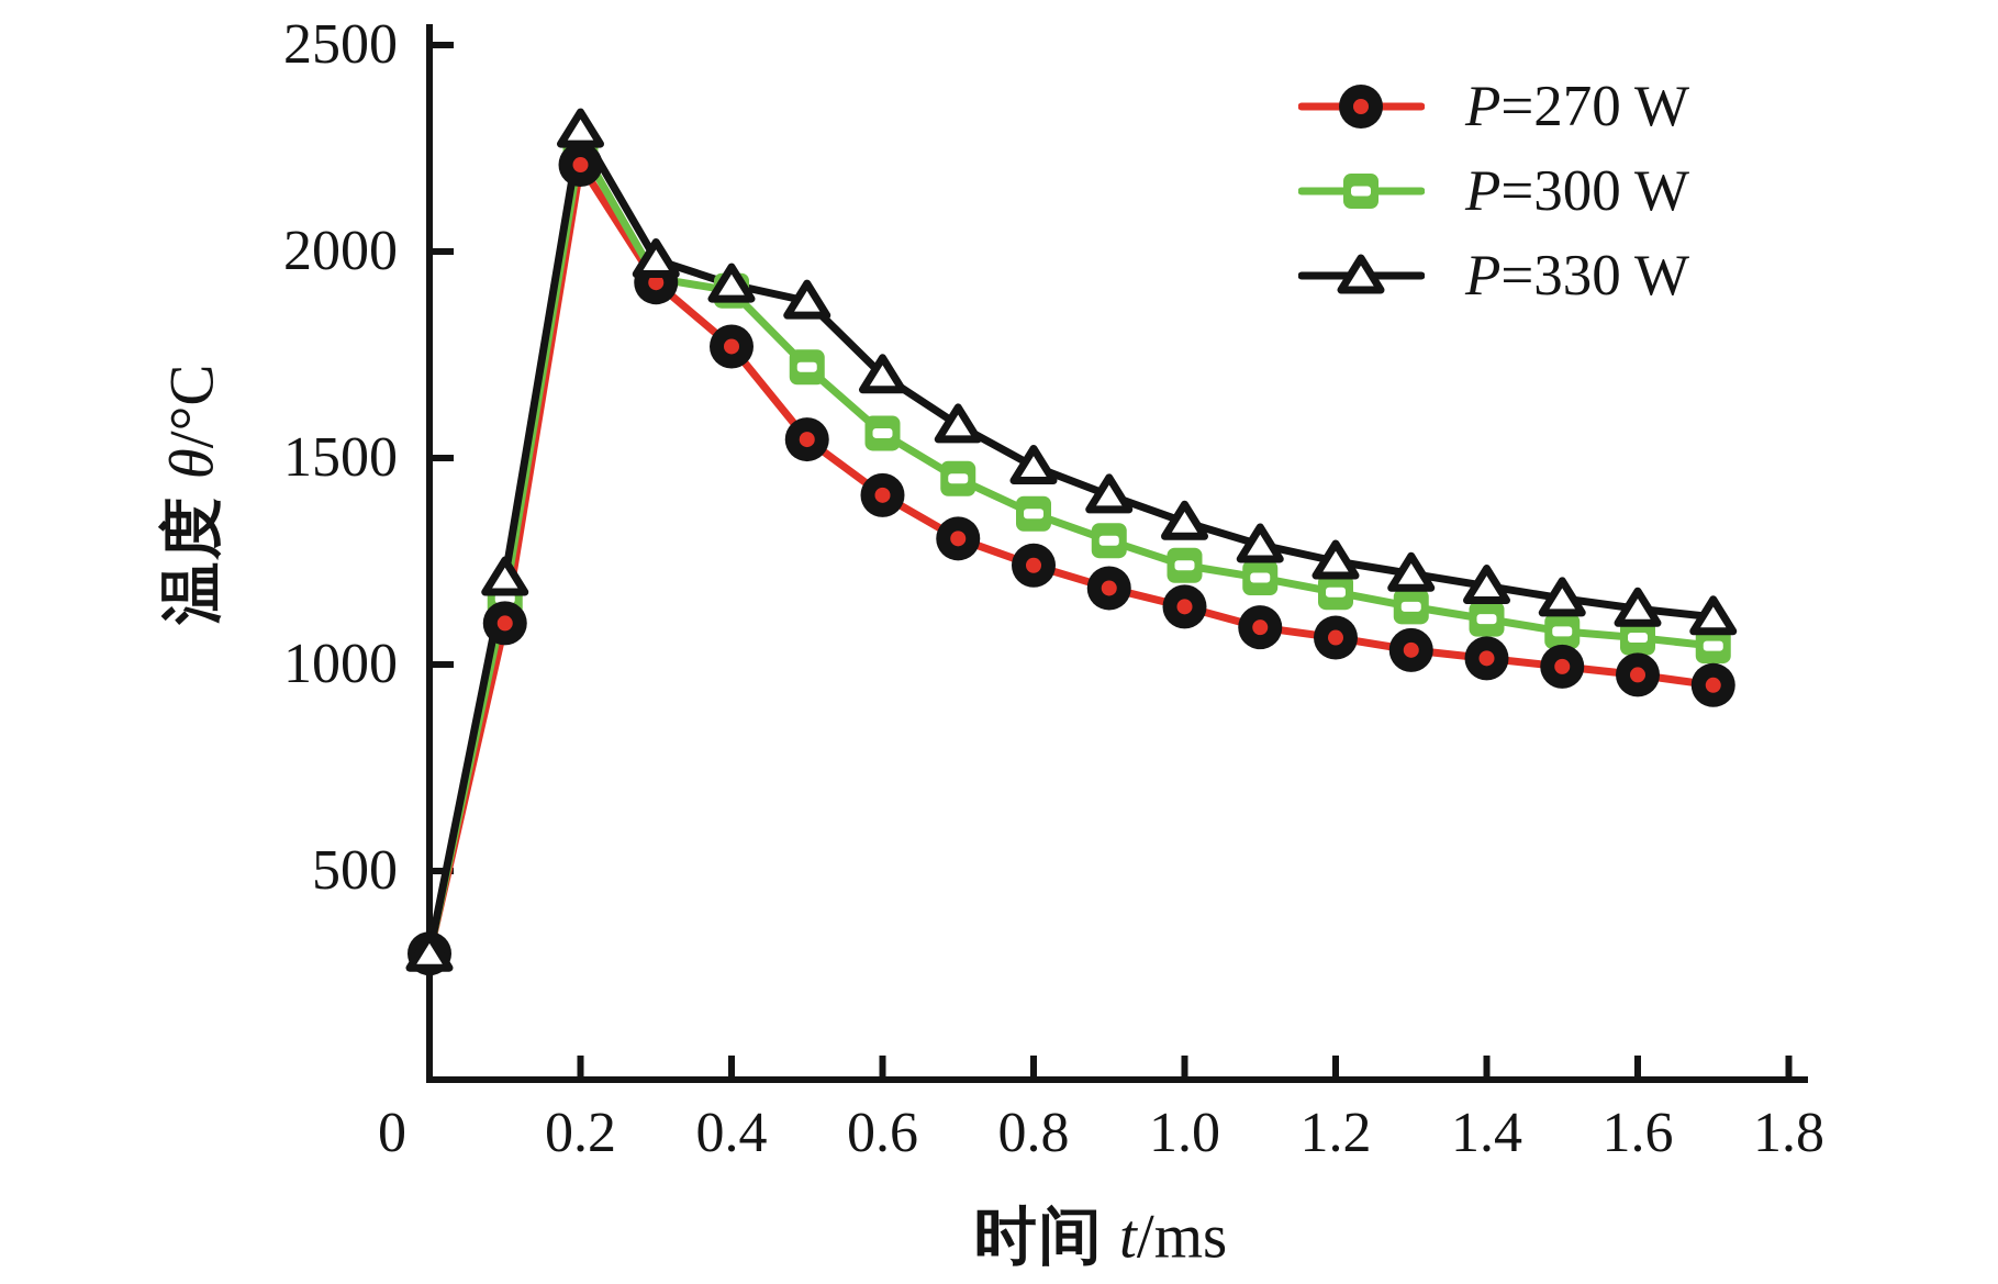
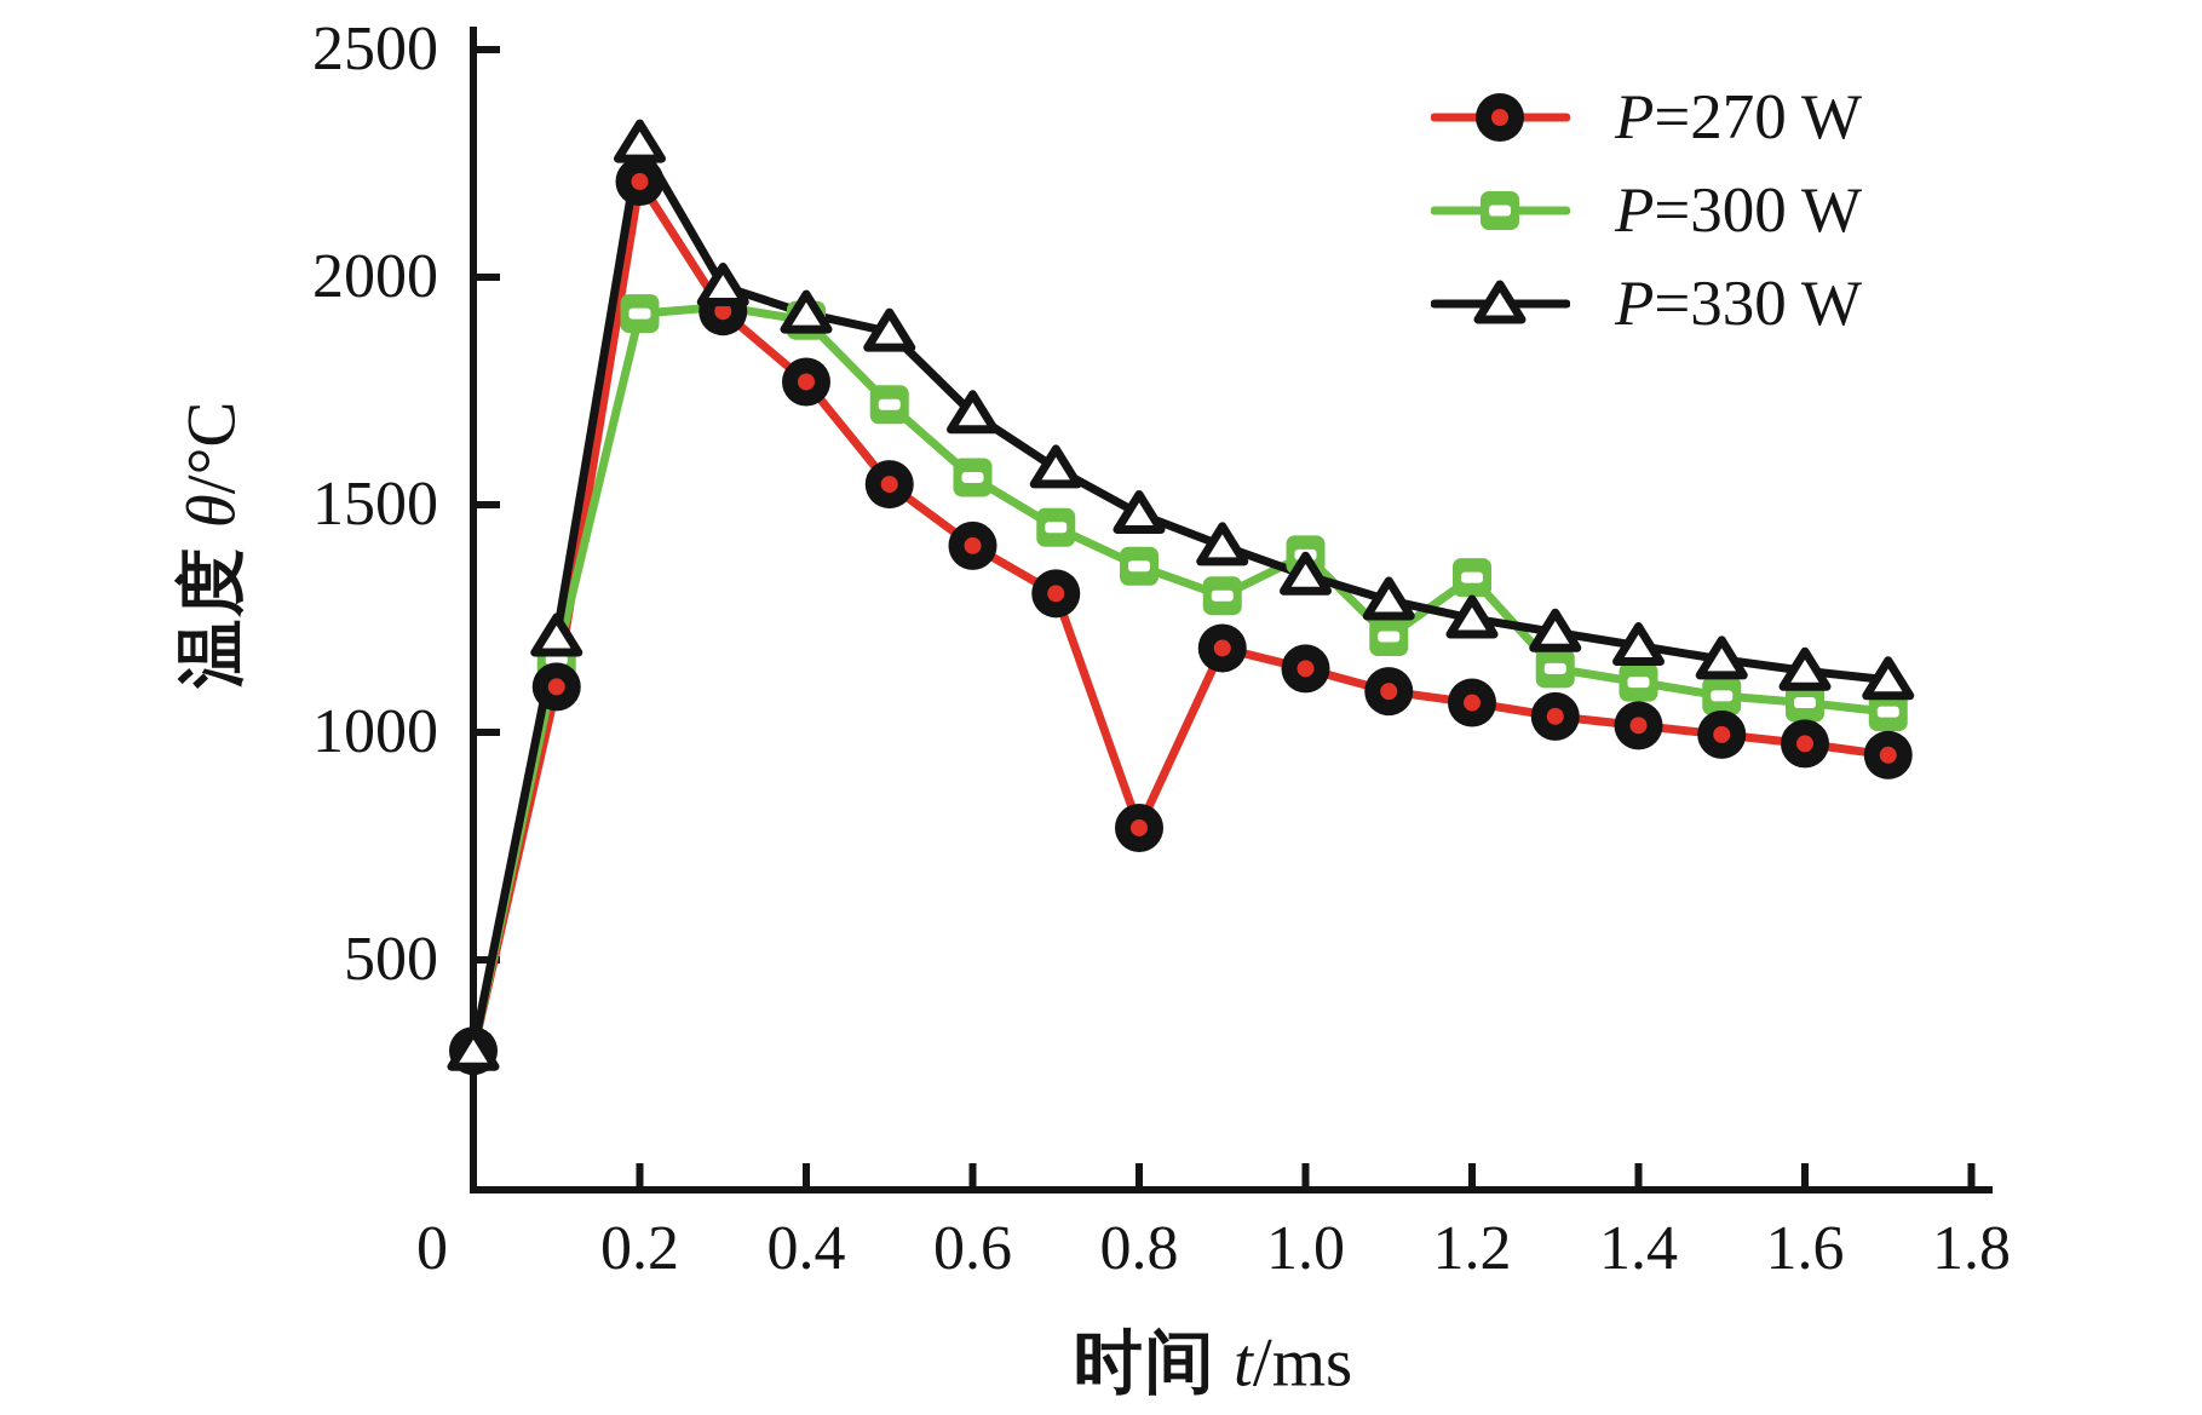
P=300 W/0.2: 2260 -> 1920
P=270 W/0.8: 1240 -> 790
P=300 W/1.0: 1240 -> 1390
P=300 W/1.2: 1180 -> 1340
